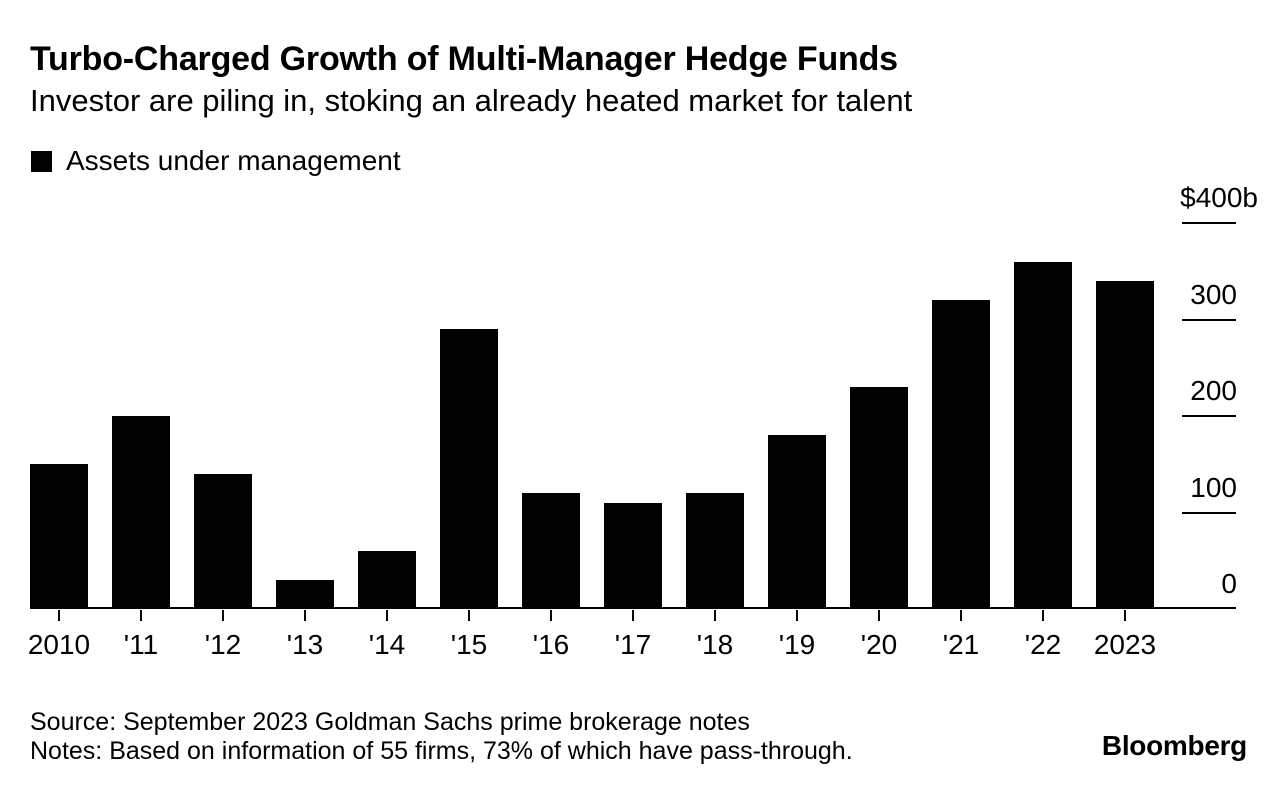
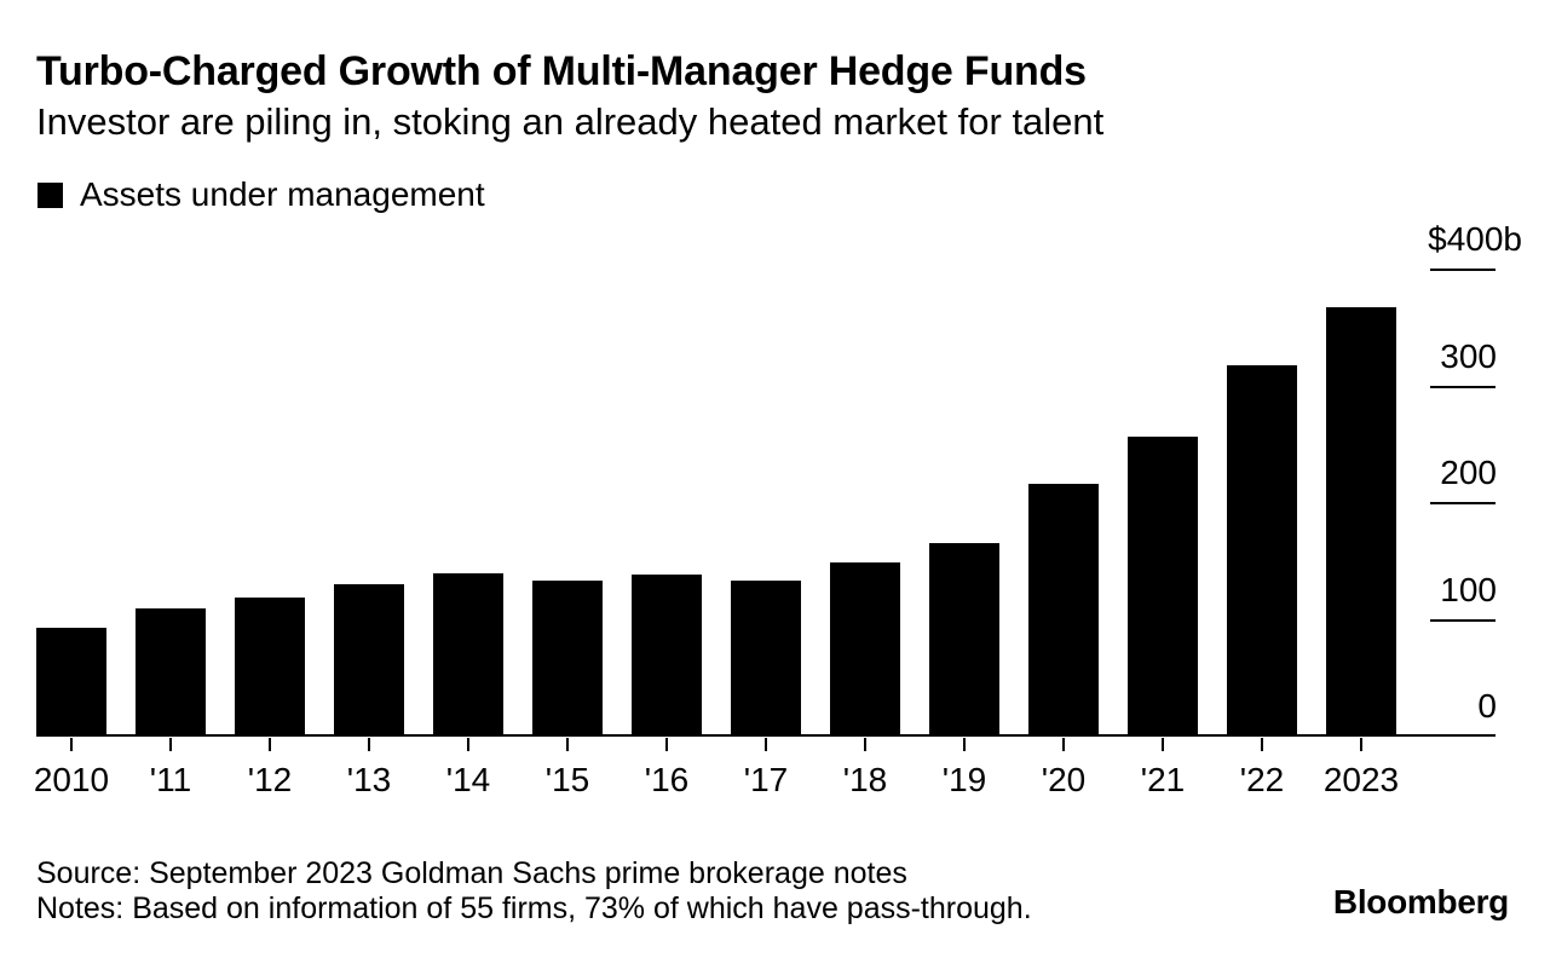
2010: 150 -> 90
'11: 200 -> 110
'12: 140 -> 120
'13: 30 -> 130
'14: 60 -> 140
'15: 290 -> 130
'16: 120 -> 140
'17: 110 -> 130
'18: 120 -> 150
'19: 180 -> 170
'20: 230 -> 220
'21: 320 -> 260
'22: 360 -> 320
2023: 340 -> 370
